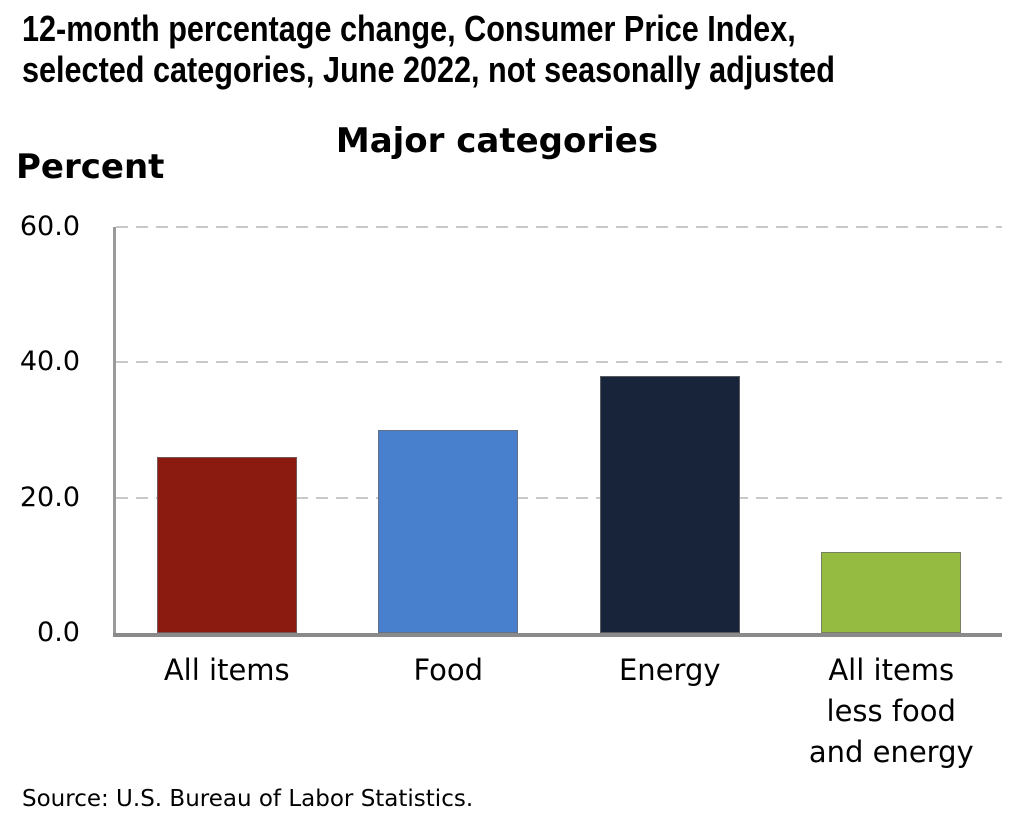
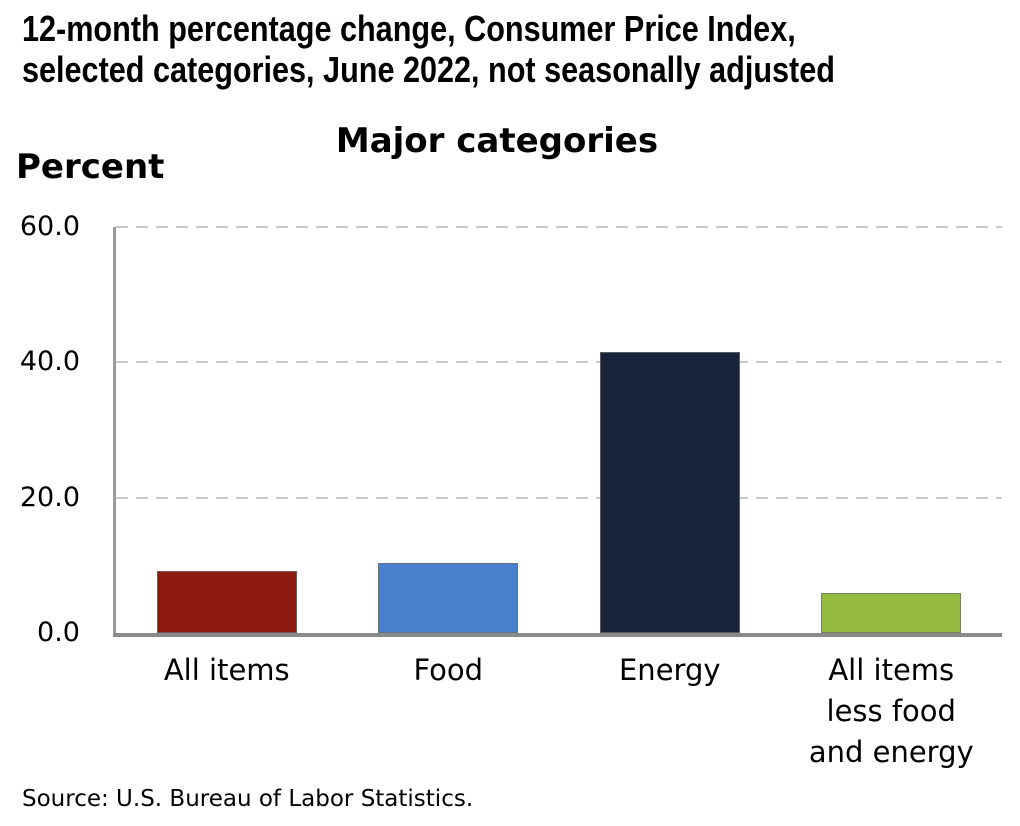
All items: 26 -> 9
Food: 30 -> 10
Energy: 38 -> 42
All items less food and energy: 12 -> 6
